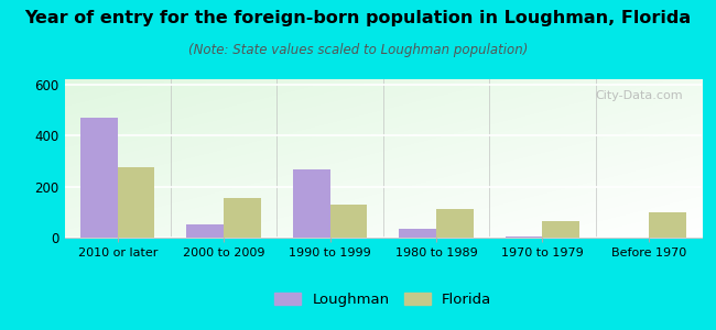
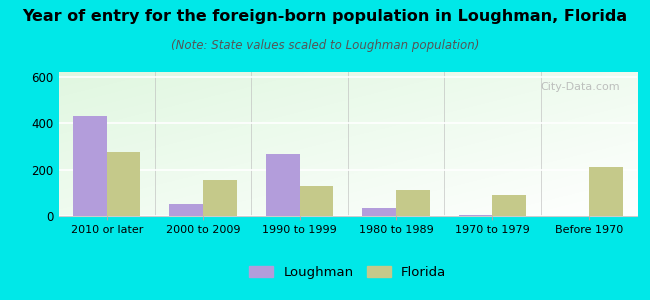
Loughman/2010 or later: 470 -> 430
Florida/1970 to 1979: 65 -> 90
Florida/Before 1970: 100 -> 210
